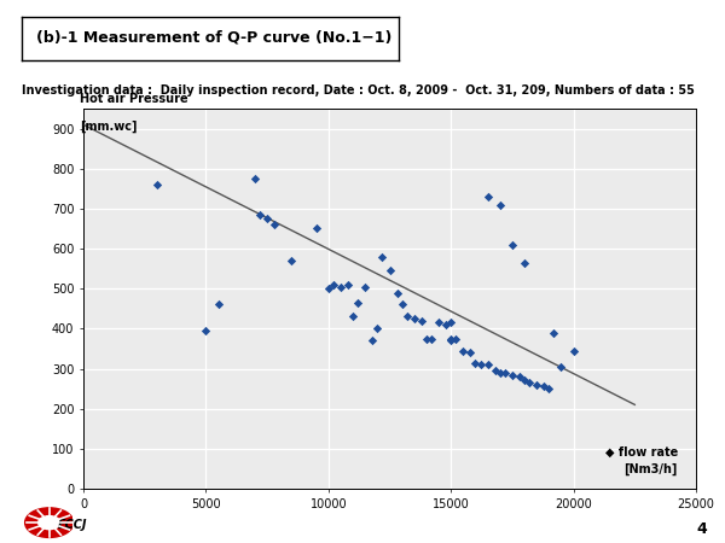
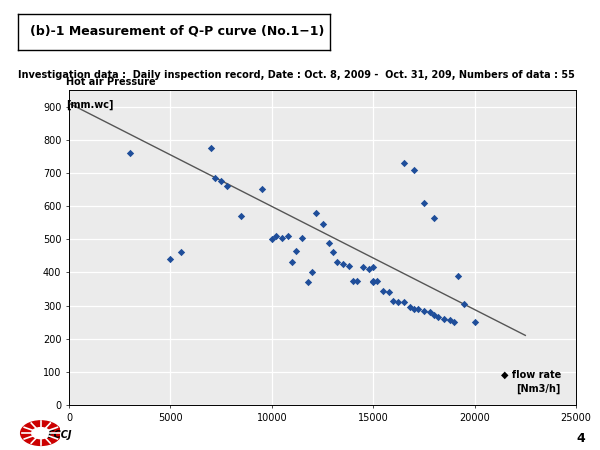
5000: 395 -> 440
20000: 345 -> 250
